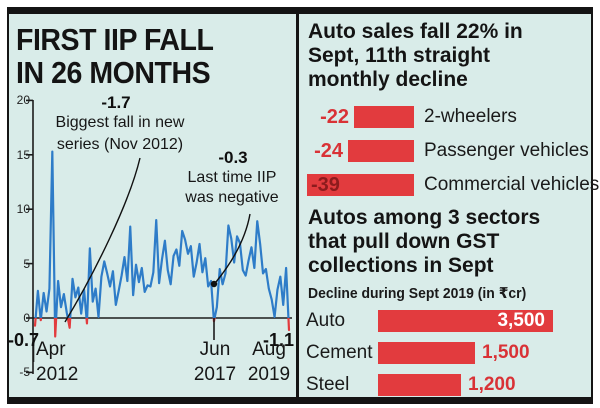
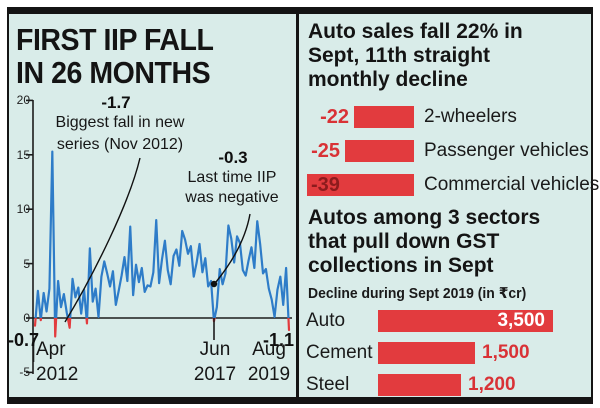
Auto sales fall 22% in Sept, 11th straight monthly decline/Passenger vehicles: -24 -> -25
